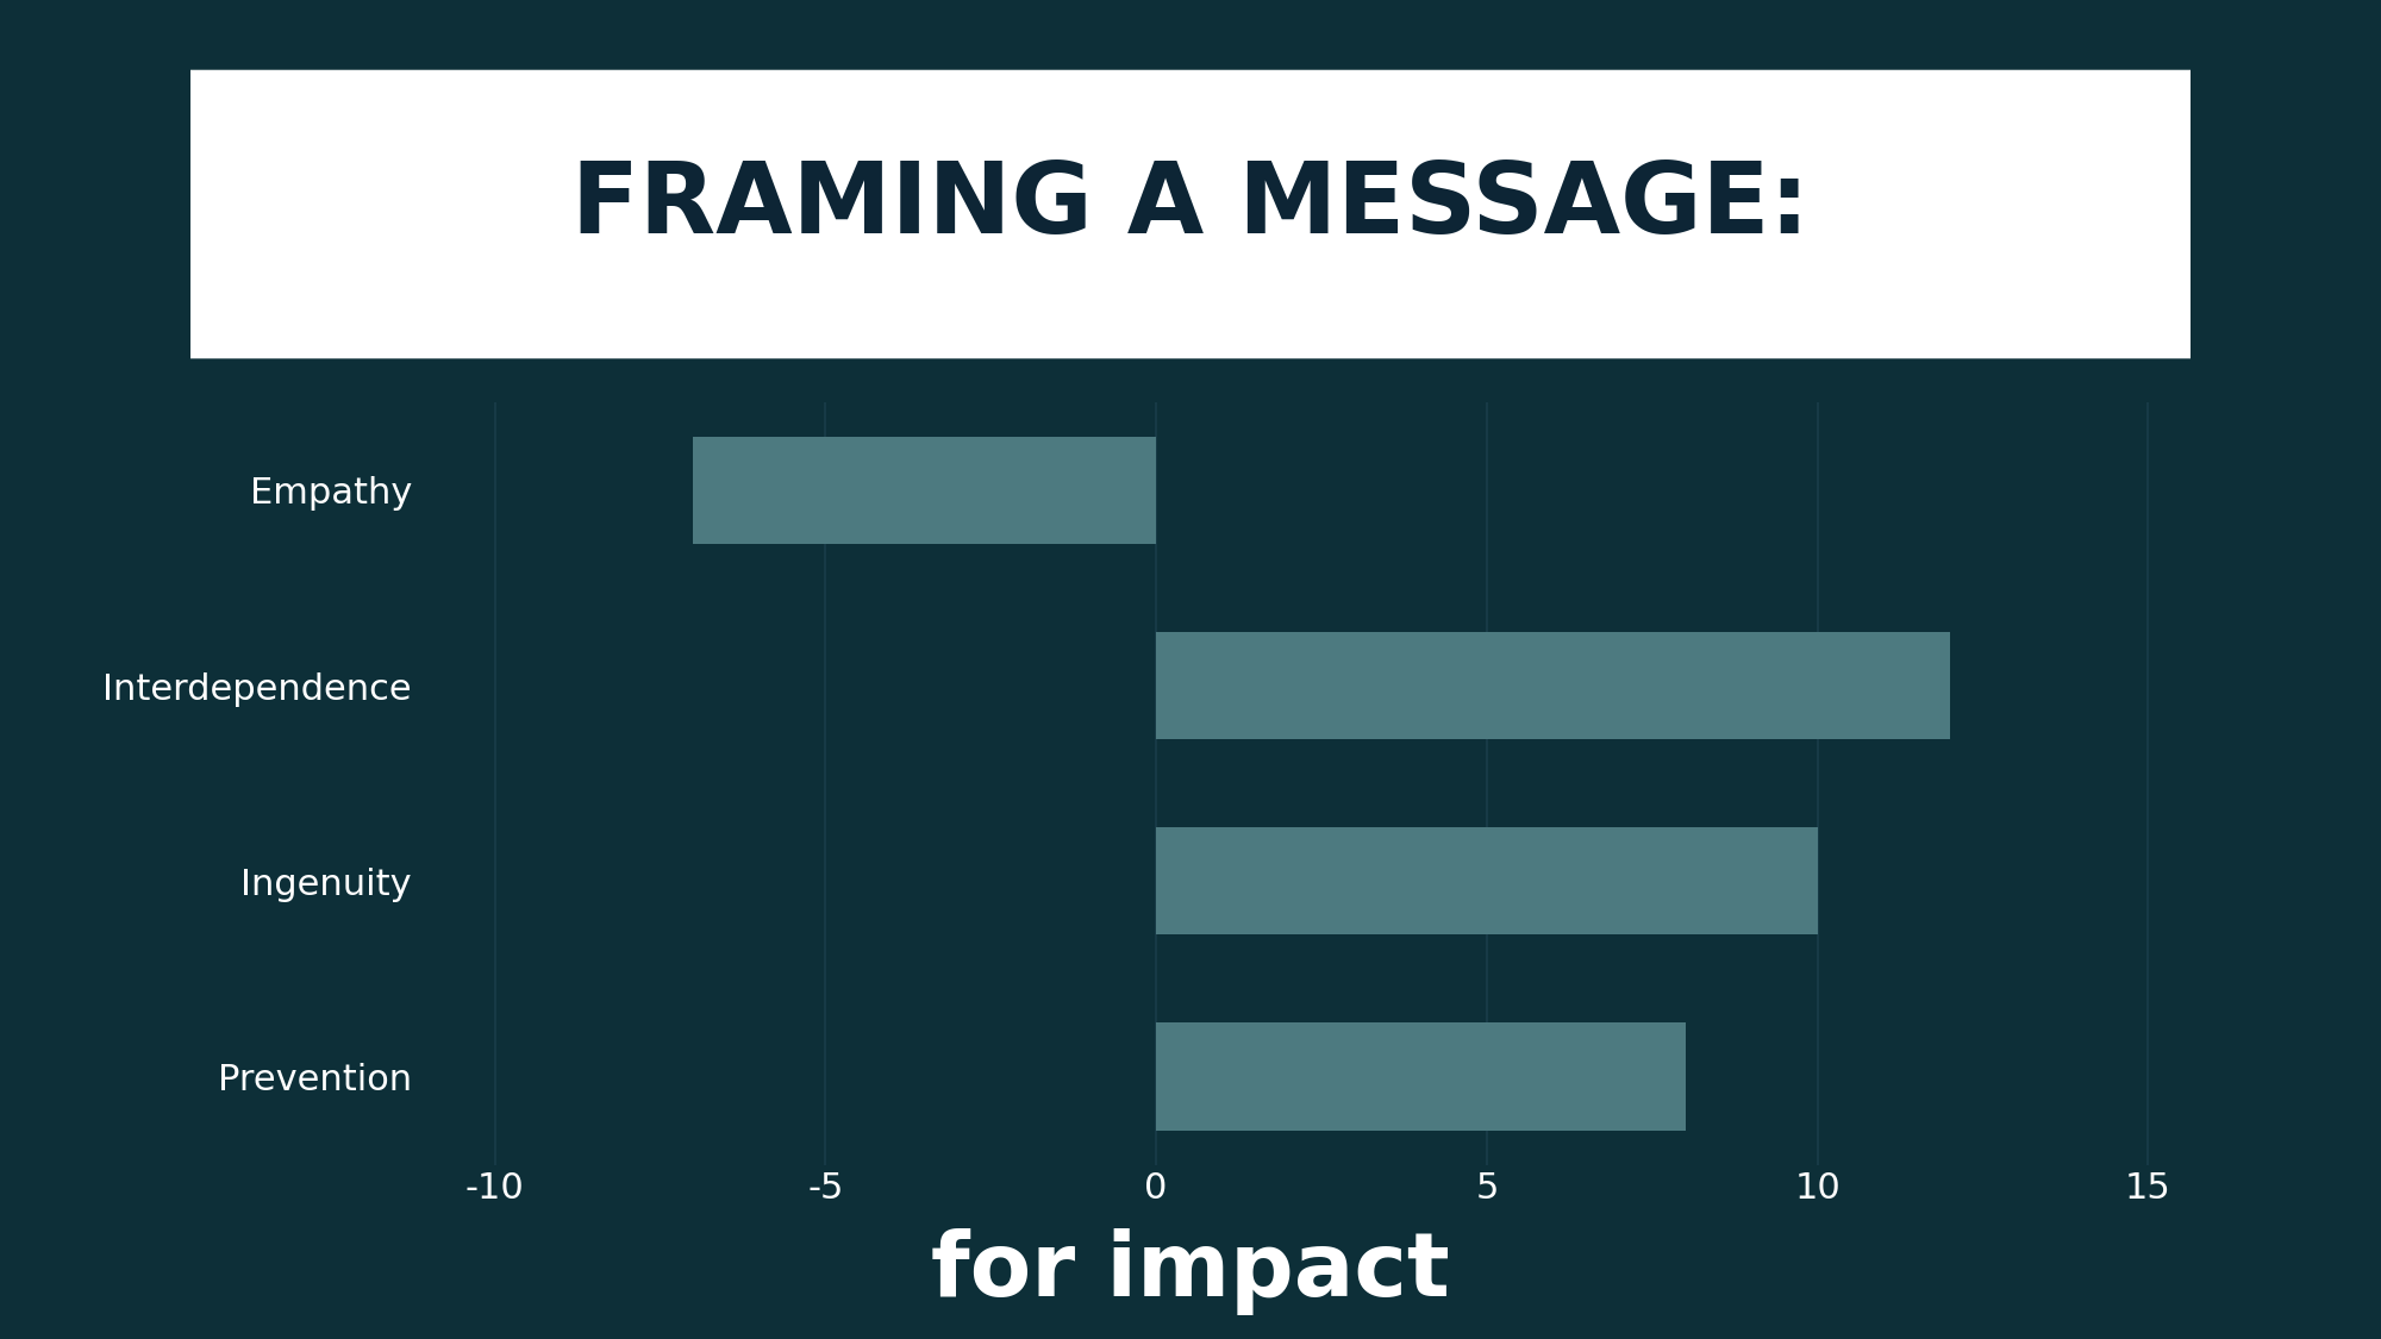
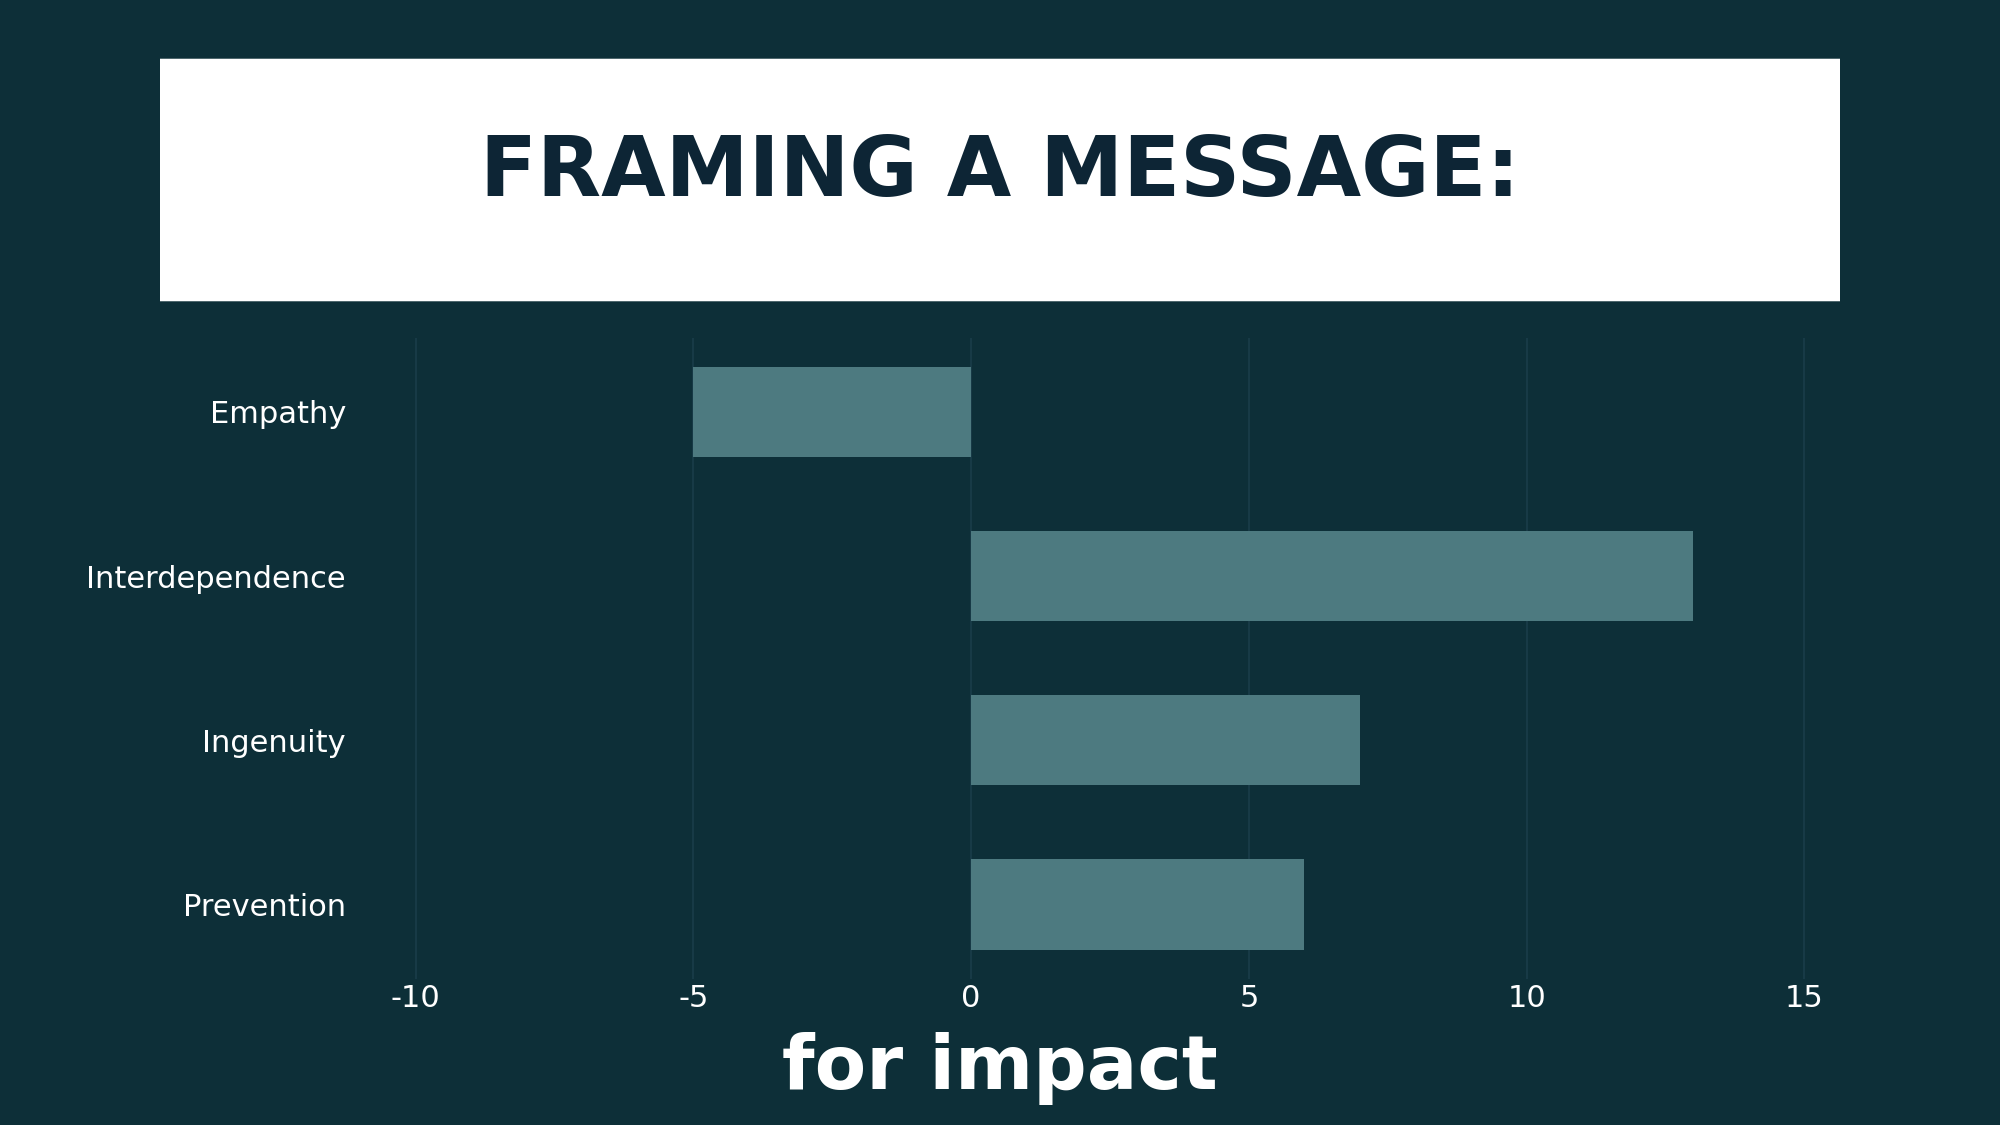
Empathy: -7 -> -5
Interdependence: 12 -> 13
Ingenuity: 10 -> 7
Prevention: 8 -> 6
